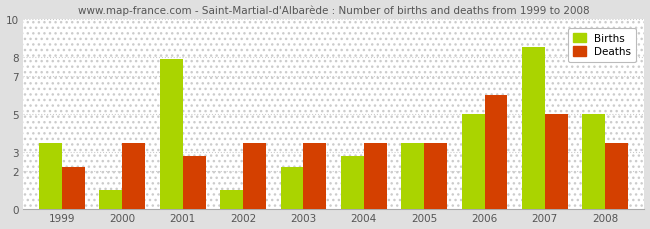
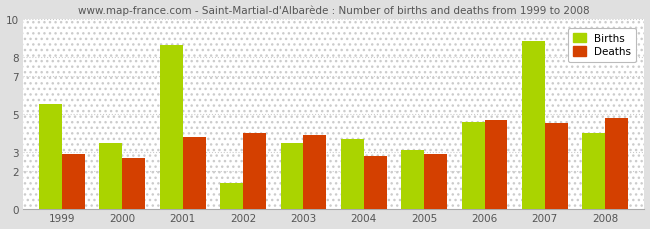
Births/1999: 3.5 -> 5.5
Deaths/1999: 2.2 -> 2.9
Births/2000: 1.0 -> 3.5
Deaths/2000: 3.5 -> 2.7
Births/2001: 7.9 -> 8.6
Deaths/2001: 2.8 -> 3.8
Births/2002: 1.0 -> 1.4
Deaths/2002: 3.5 -> 4.0
Births/2003: 2.2 -> 3.5
Deaths/2003: 3.5 -> 3.9
Births/2004: 2.8 -> 3.7
Deaths/2004: 3.5 -> 2.8
Births/2005: 3.5 -> 3.1
Deaths/2005: 3.5 -> 2.9
Births/2006: 5.0 -> 4.6
Deaths/2006: 6.0 -> 4.7
Births/2007: 8.5 -> 8.8
Deaths/2007: 5.0 -> 4.5
Births/2008: 5.0 -> 4.0
Deaths/2008: 3.5 -> 4.8
